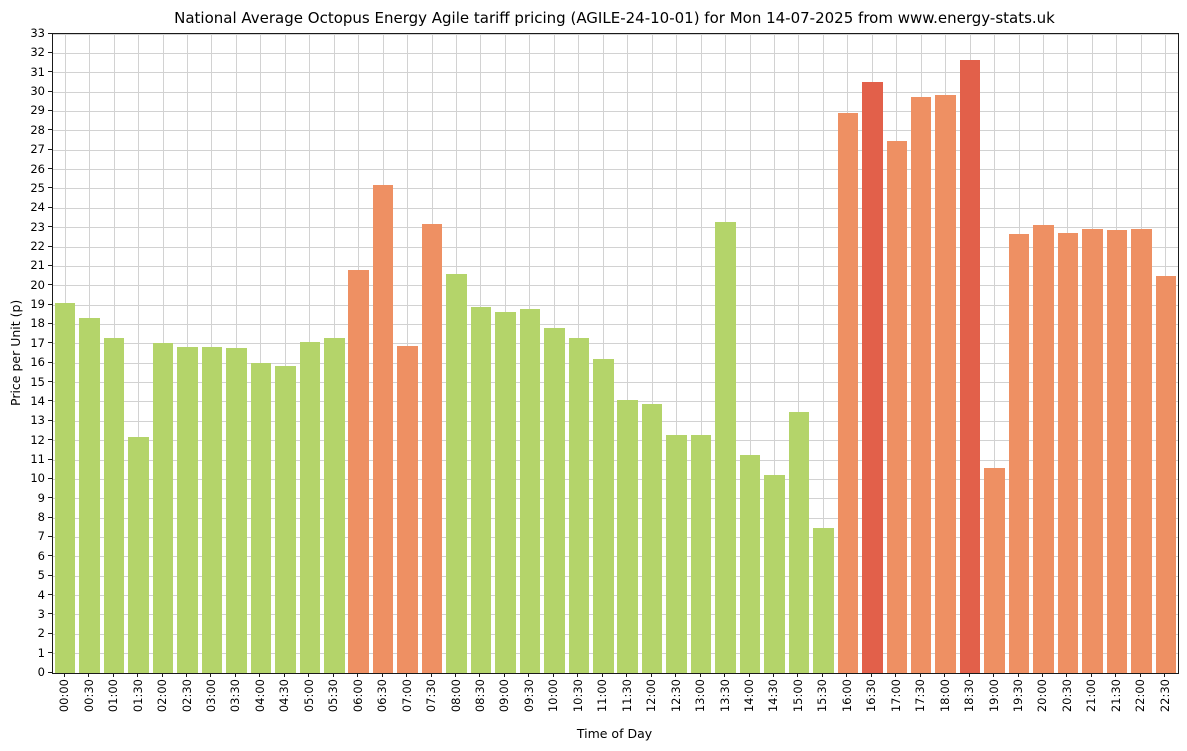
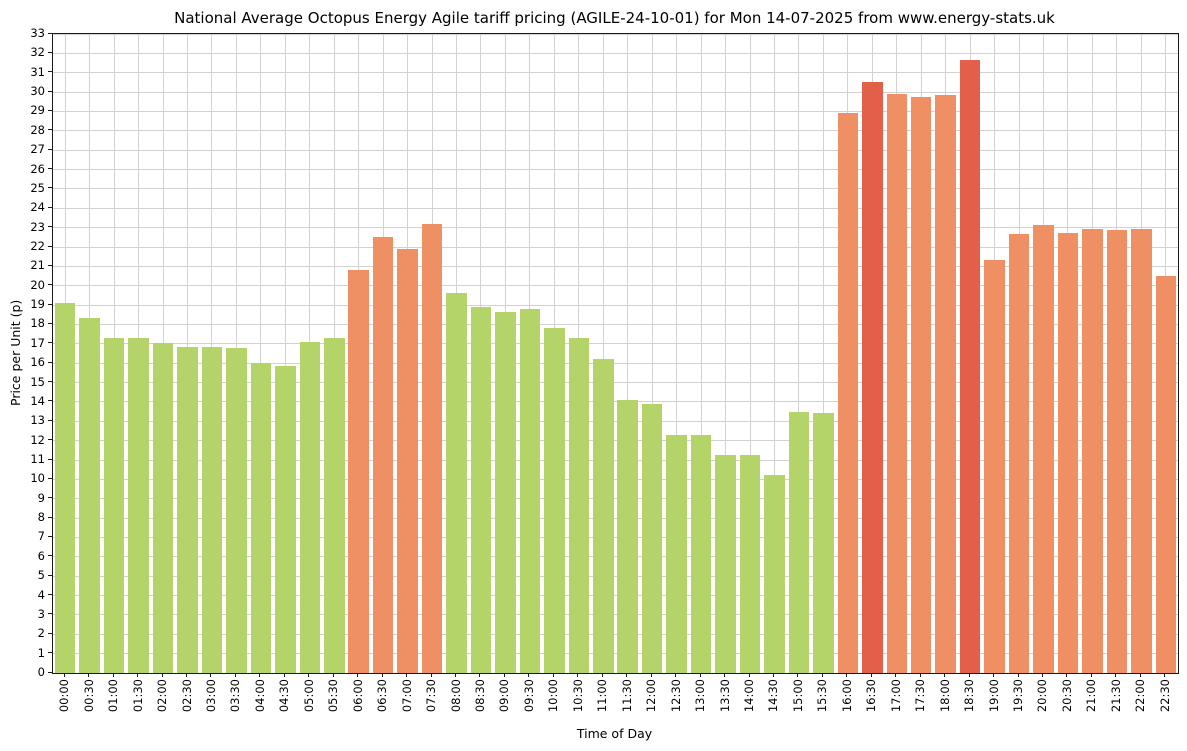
01:30: 12.2 -> 17.3
06:30: 25.2 -> 22.5
07:00: 16.9 -> 21.9
08:00: 20.6 -> 19.6
13:30: 23.3 -> 11.2
15:30: 7.5 -> 13.4
17:00: 27.5 -> 29.9
19:00: 10.6 -> 21.4
